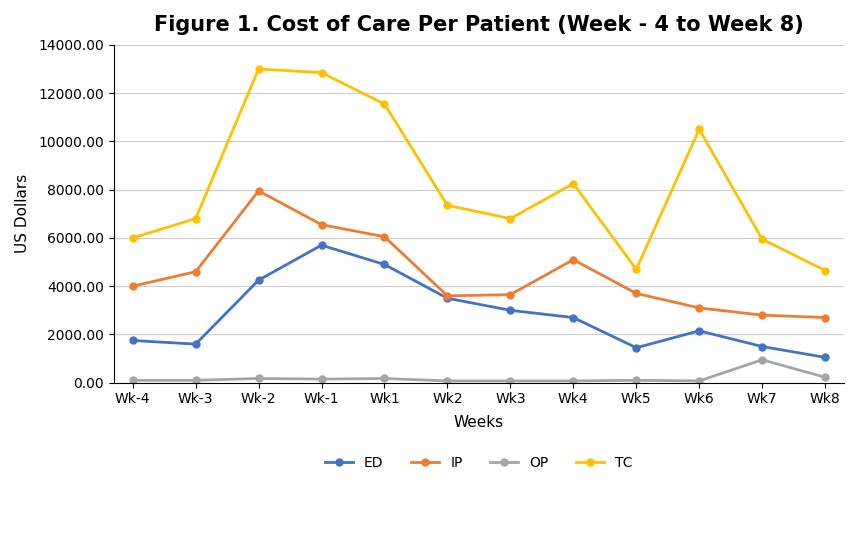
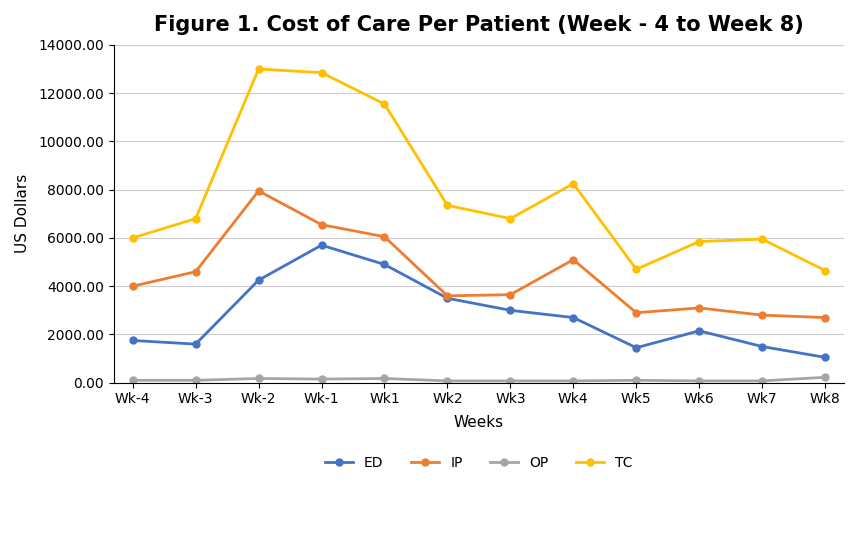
IP/Wk5: 3700 -> 2900
TC/Wk6: 10500 -> 5850
OP/Wk7: 950 -> 80
